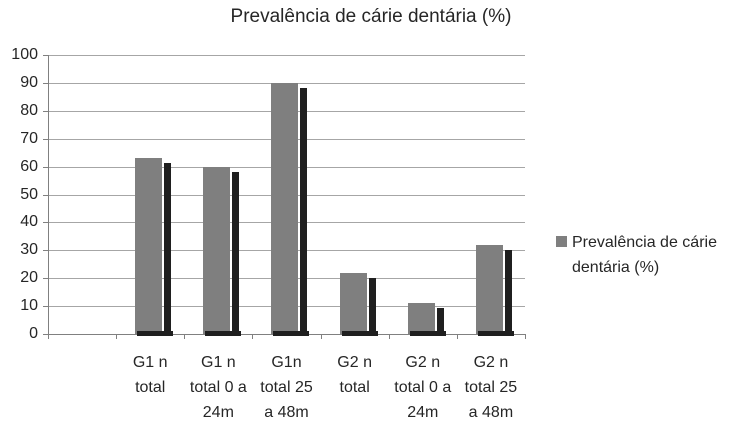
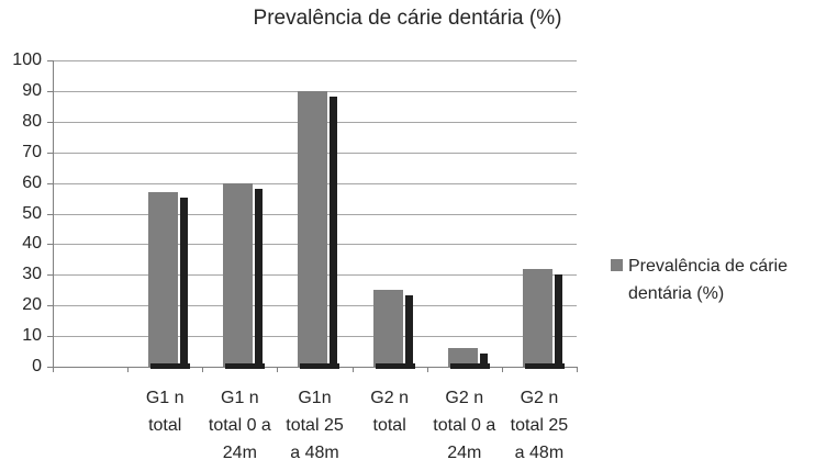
G1 n total: 63 -> 57
G2 n total: 22 -> 25
G2 n total 0 a 24m: 11 -> 6
